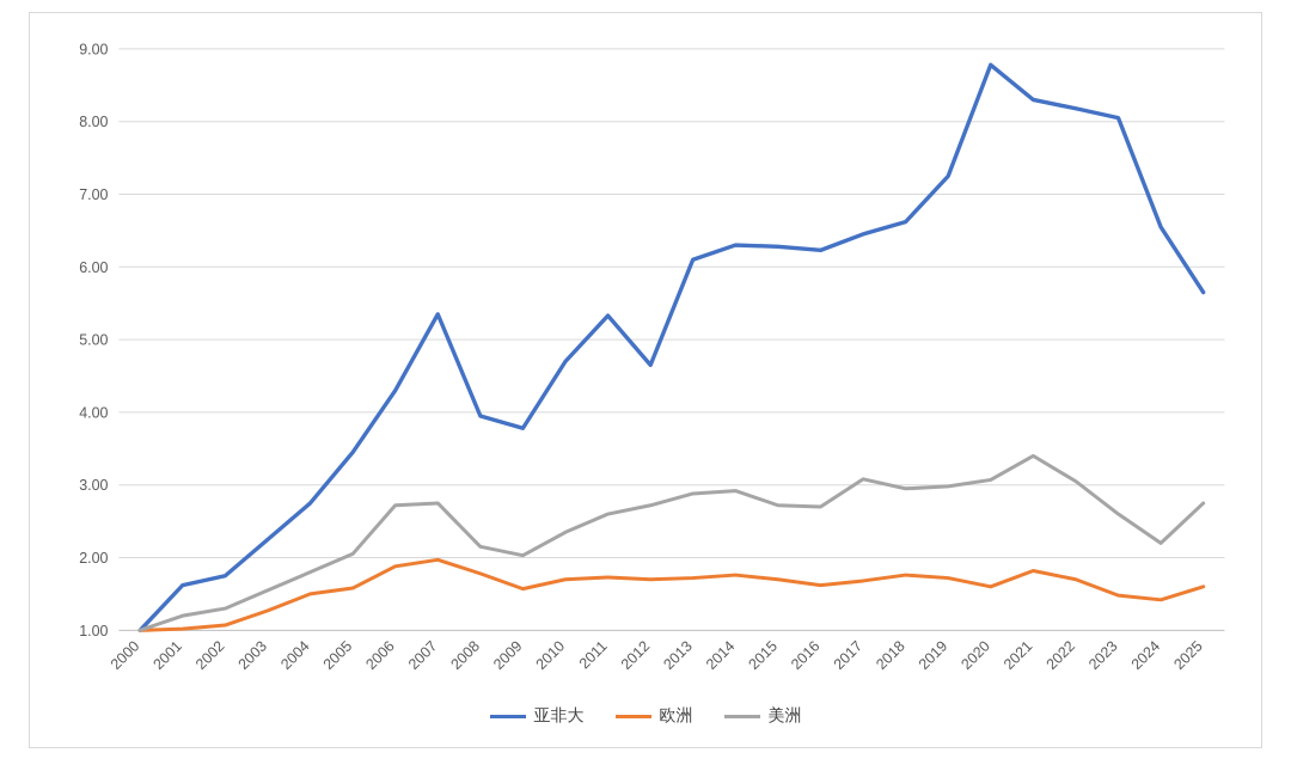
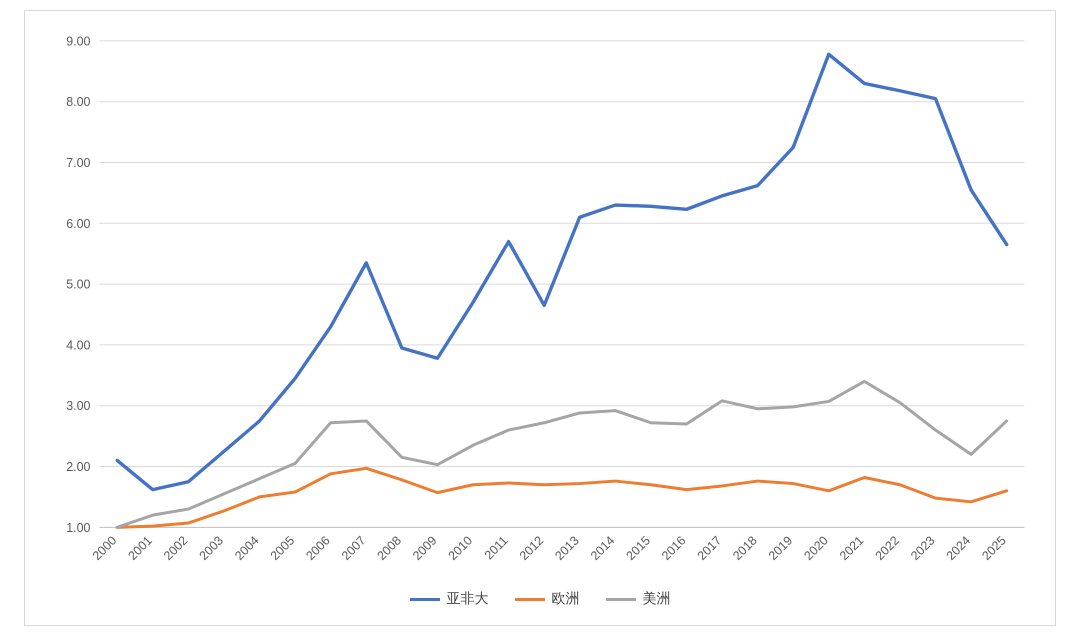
亚非大/2000: 1.0 -> 2.1
亚非大/2011: 5.3 -> 5.7
